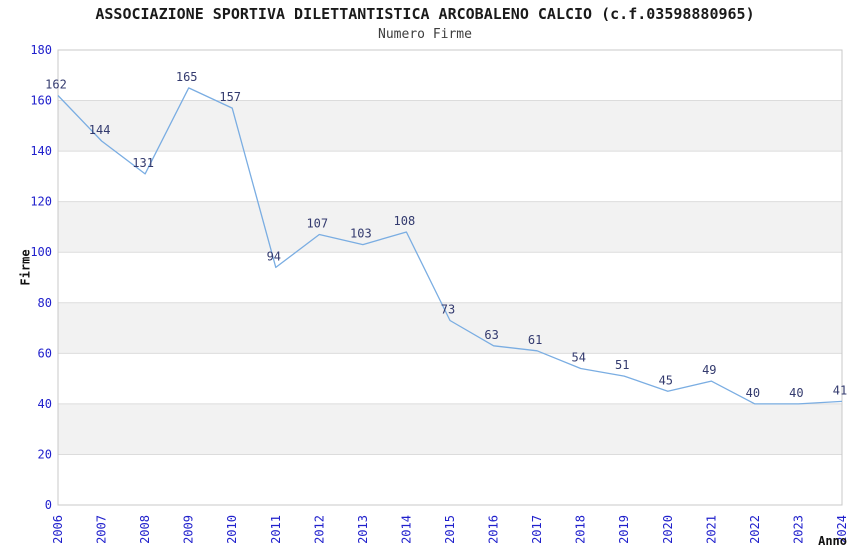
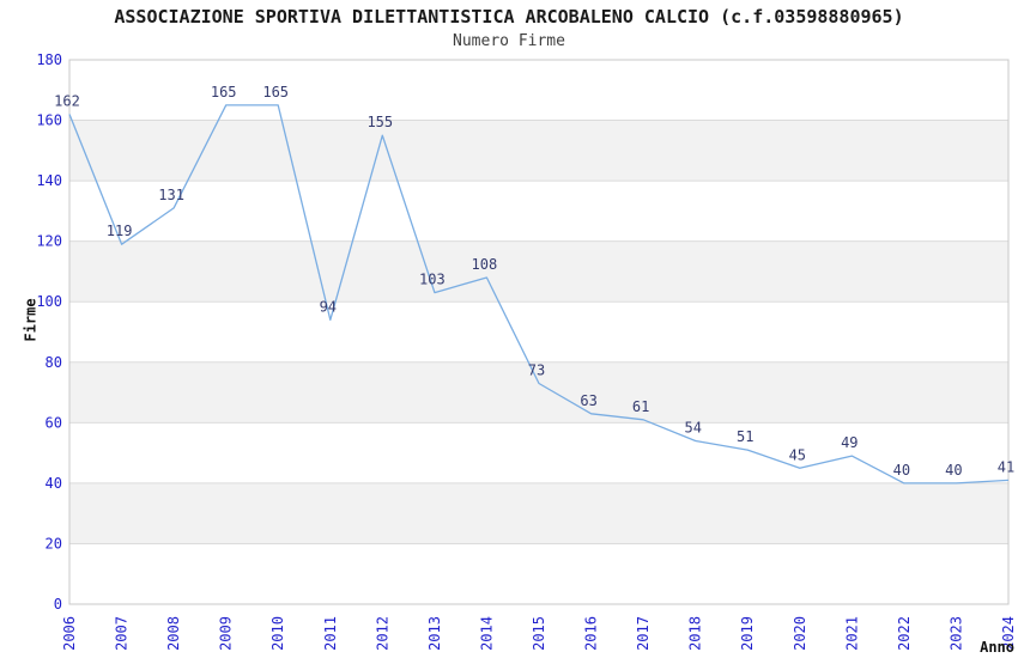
2007: 144 -> 119
2010: 157 -> 165
2012: 107 -> 155
